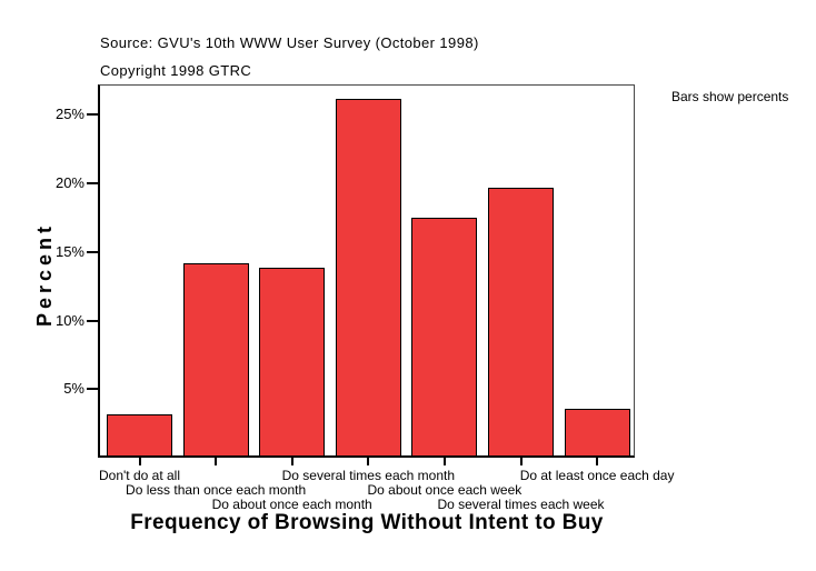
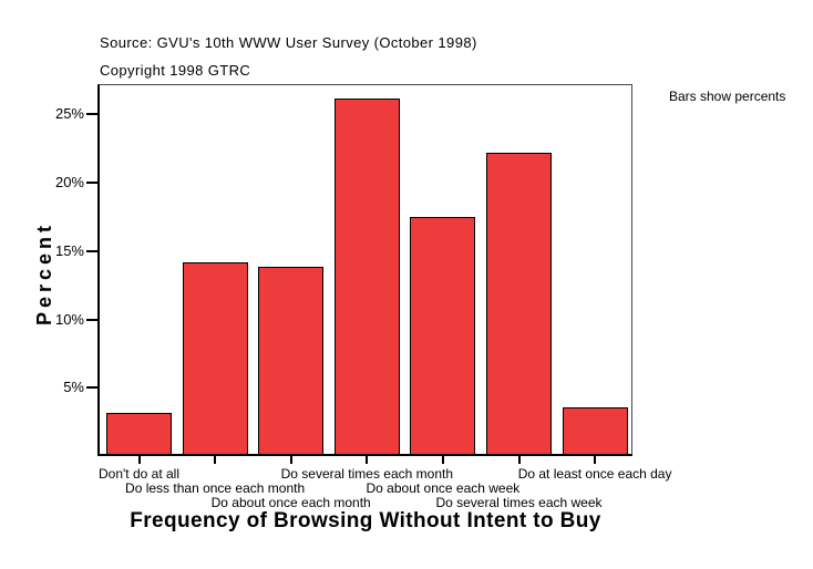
Do several times each week: 19.5% -> 22.0%
